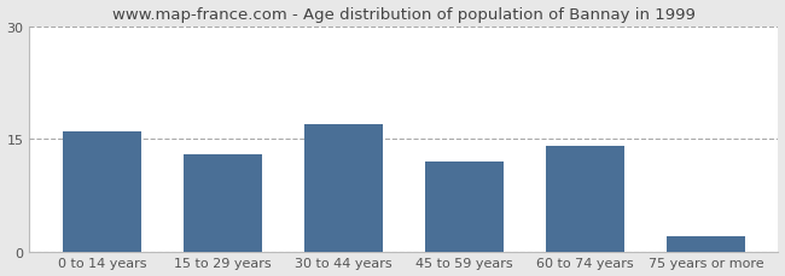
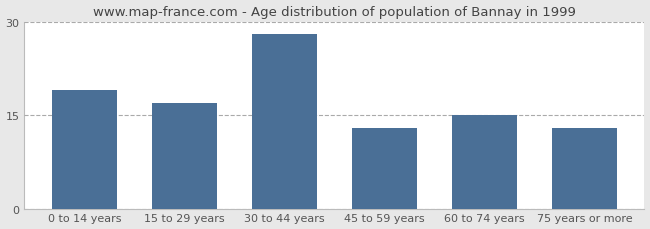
0 to 14 years: 16 -> 19
15 to 29 years: 13 -> 17
30 to 44 years: 17 -> 28
45 to 59 years: 12 -> 13
60 to 74 years: 14 -> 15
75 years or more: 2 -> 13
